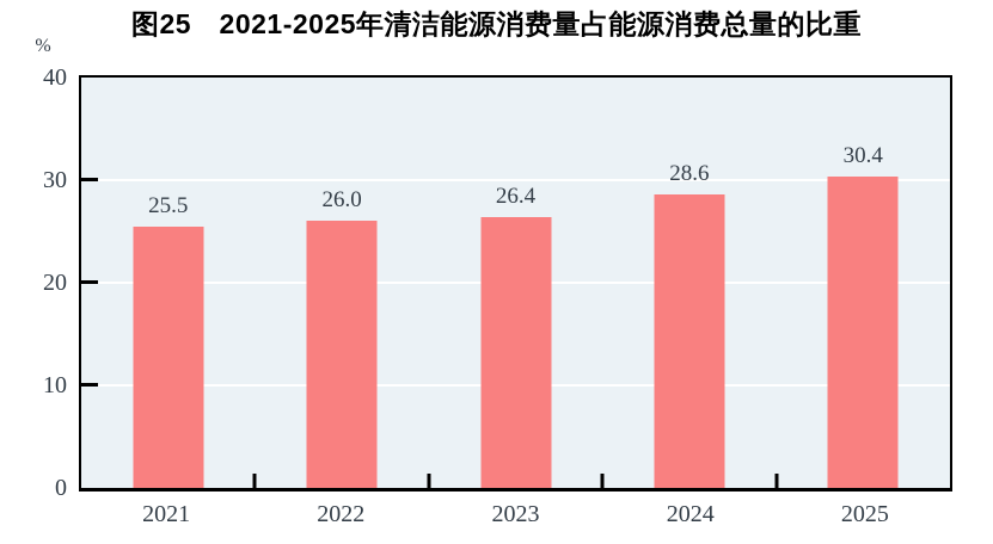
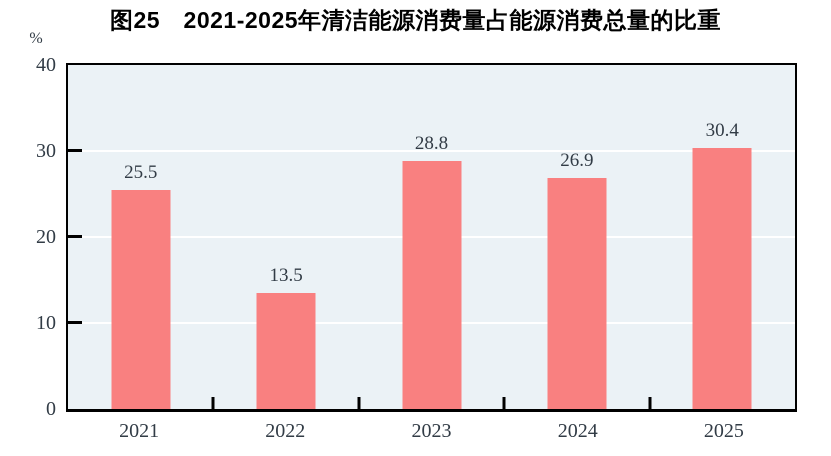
2022: 26.0 -> 13.5
2023: 26.4 -> 28.8
2024: 28.6 -> 26.9
